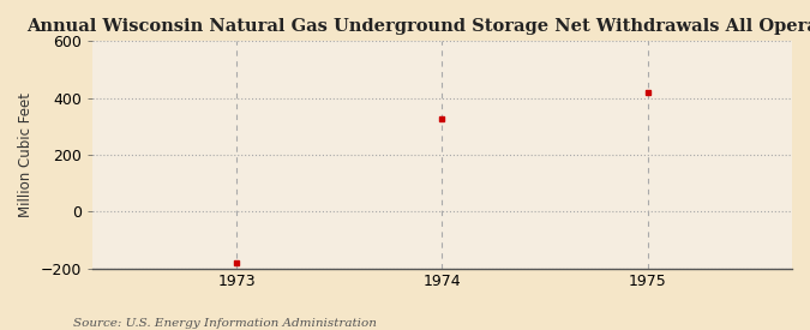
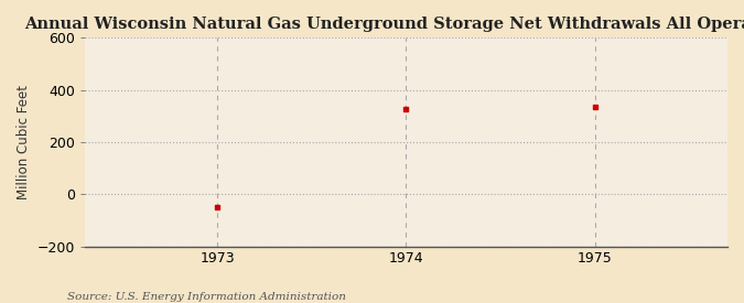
1973: -180 -> -50
1975: 420 -> 335
